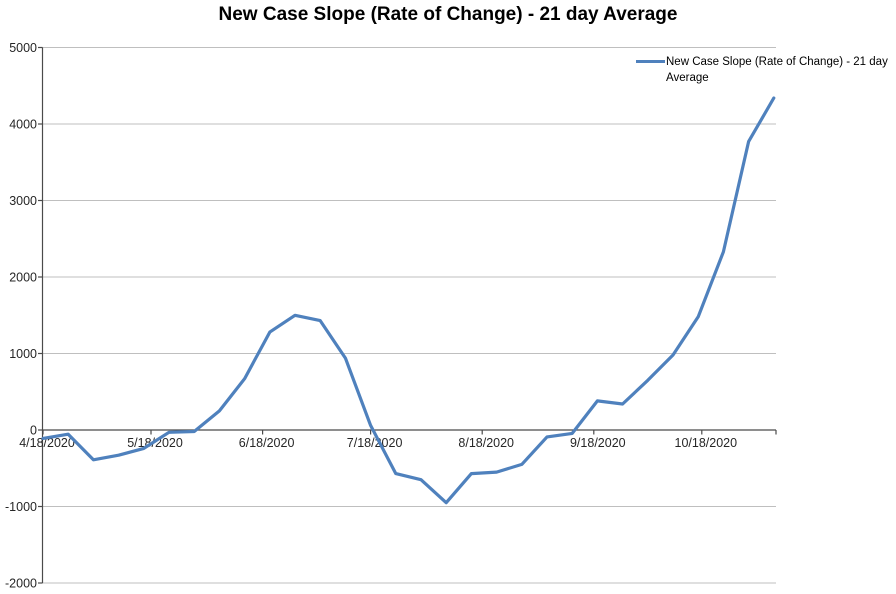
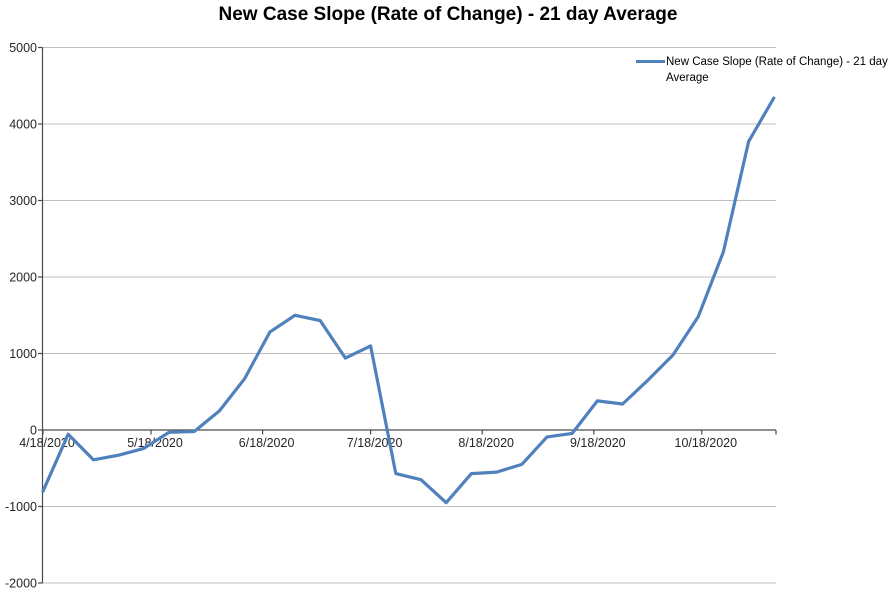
4/18/2020: -100 -> -800
7/18/2020: 100 -> 1100
